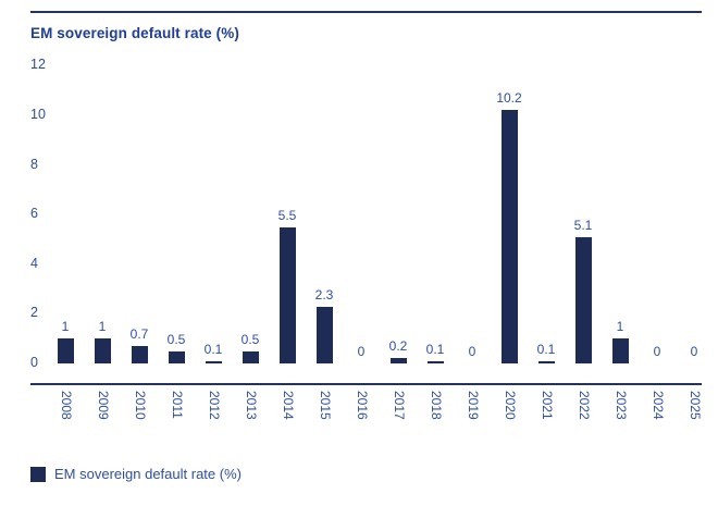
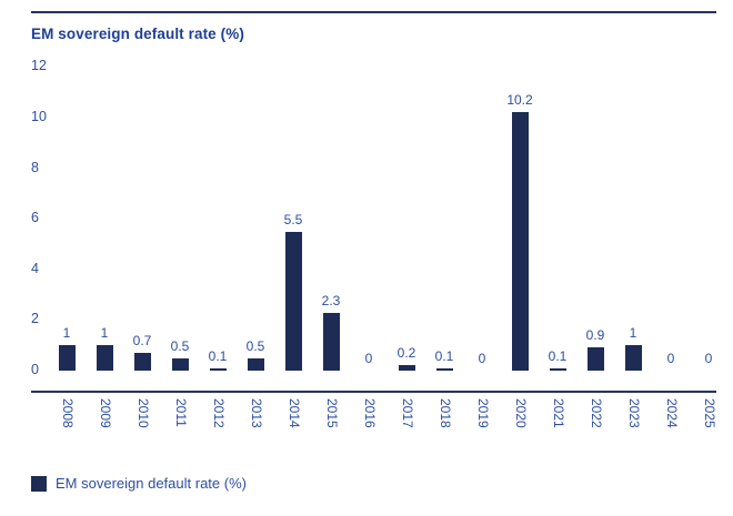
2022: 5.1 -> 0.9
